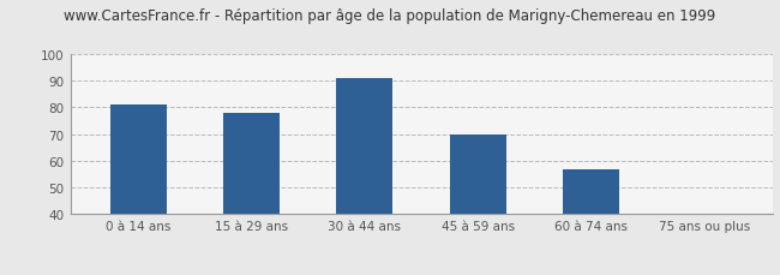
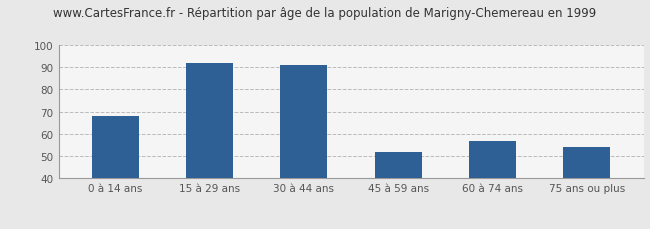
0 à 14 ans: 81 -> 68
15 à 29 ans: 78 -> 92
45 à 59 ans: 70 -> 52
75 ans ou plus: 40 -> 54
